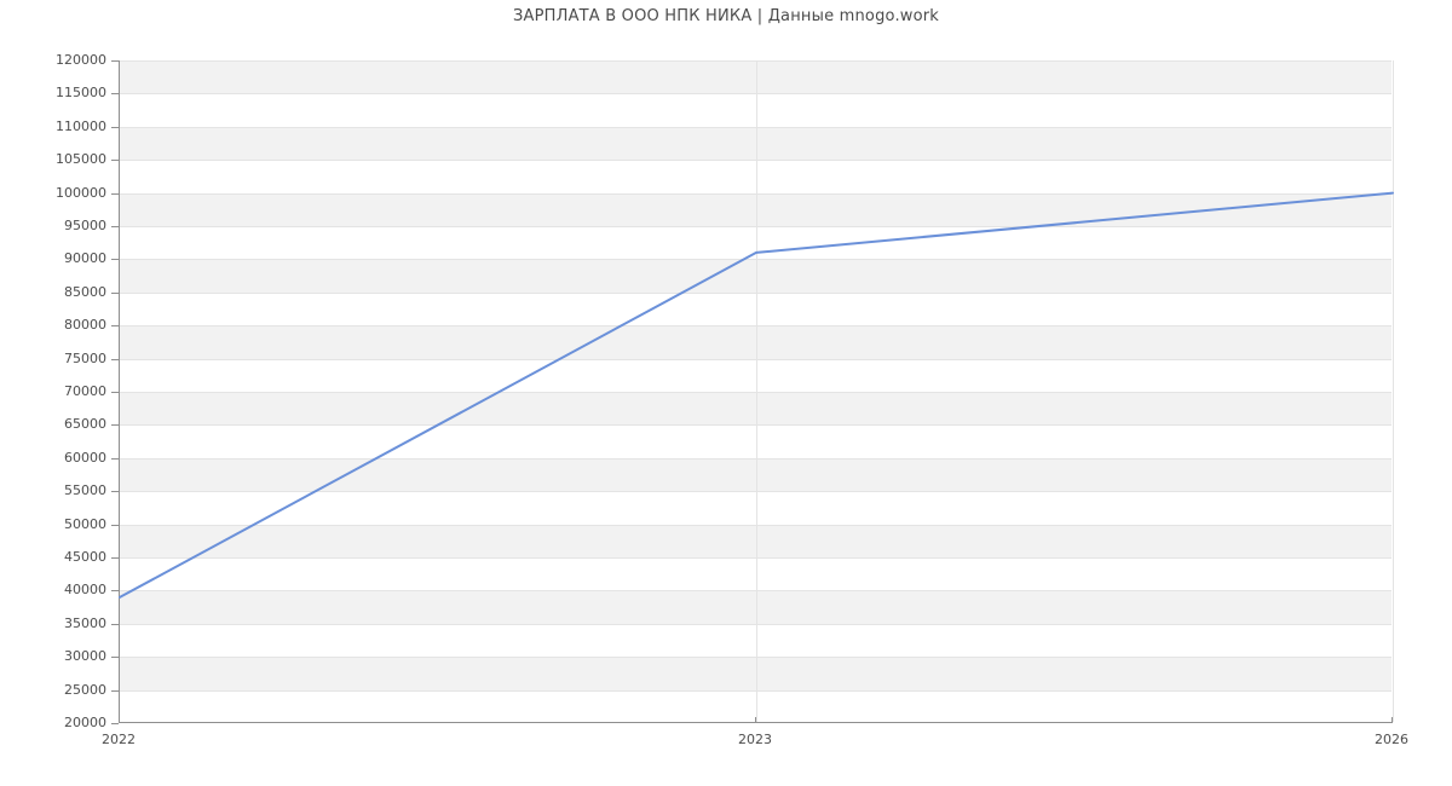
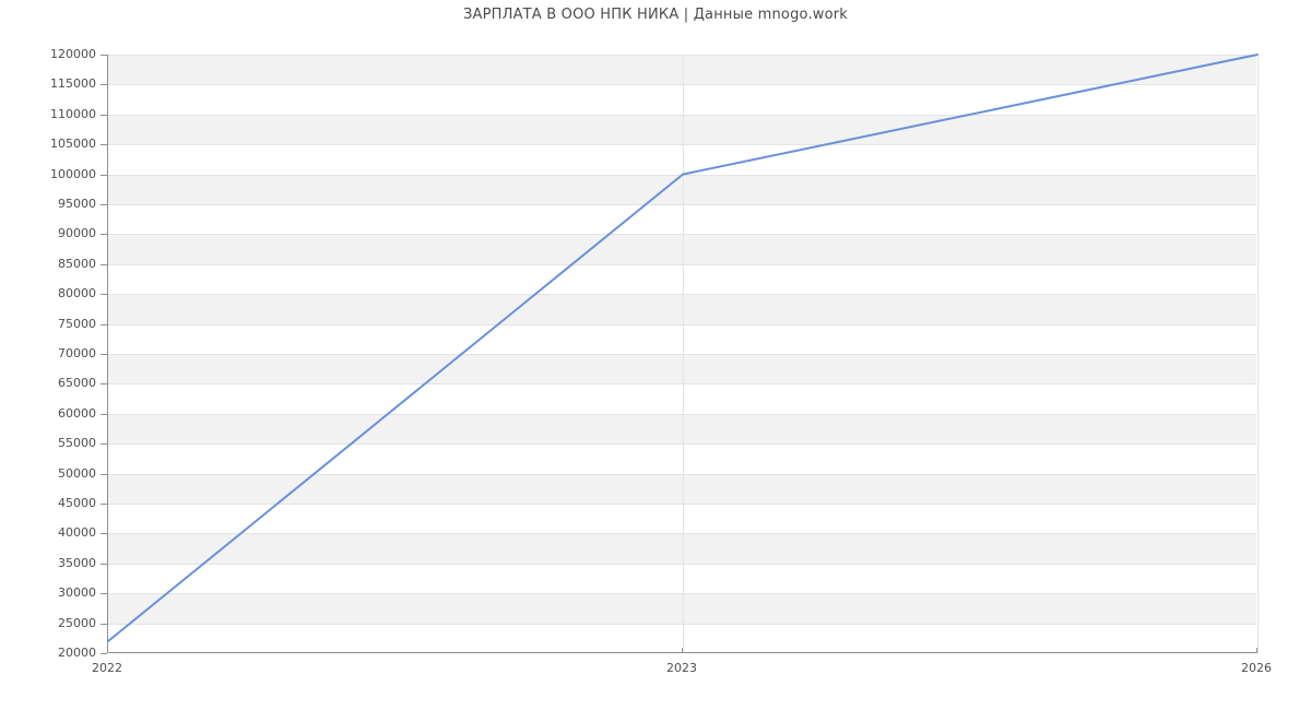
2022: 39000 -> 22000
2023: 91000 -> 100000
2026: 100000 -> 120000
